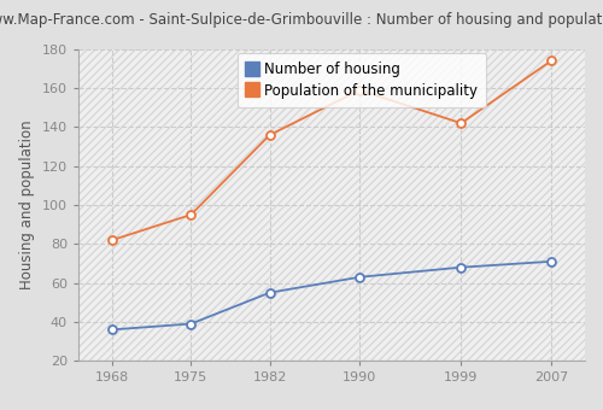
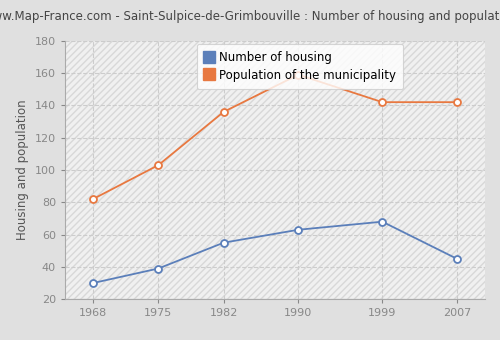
Number of housing/1968: 36 -> 30
Population of the municipality/1975: 95 -> 103
Number of housing/2007: 71 -> 45
Population of the municipality/2007: 174 -> 142
